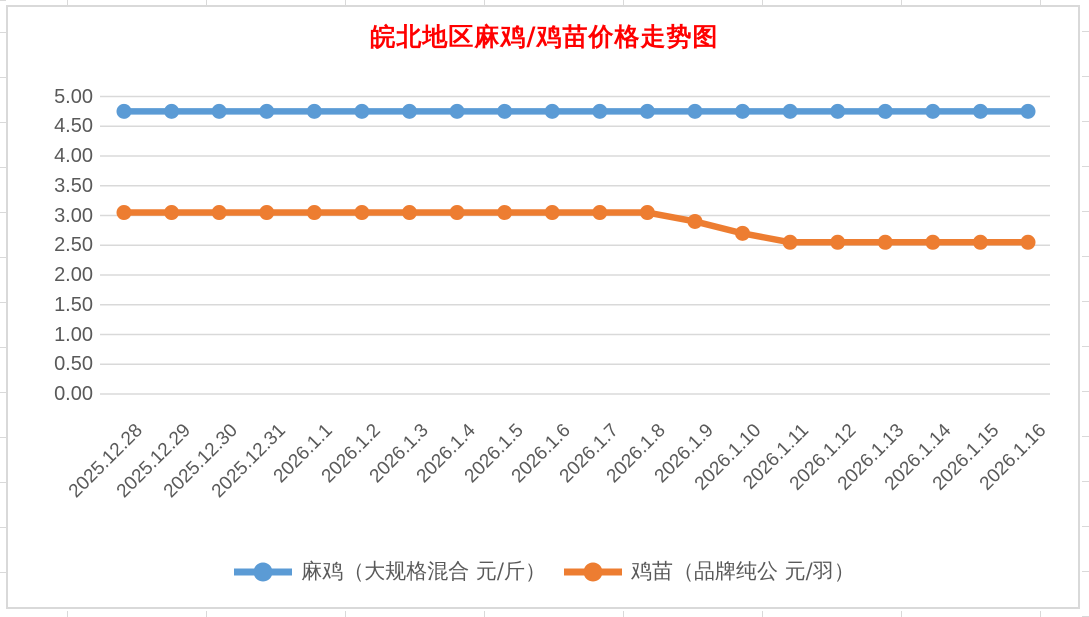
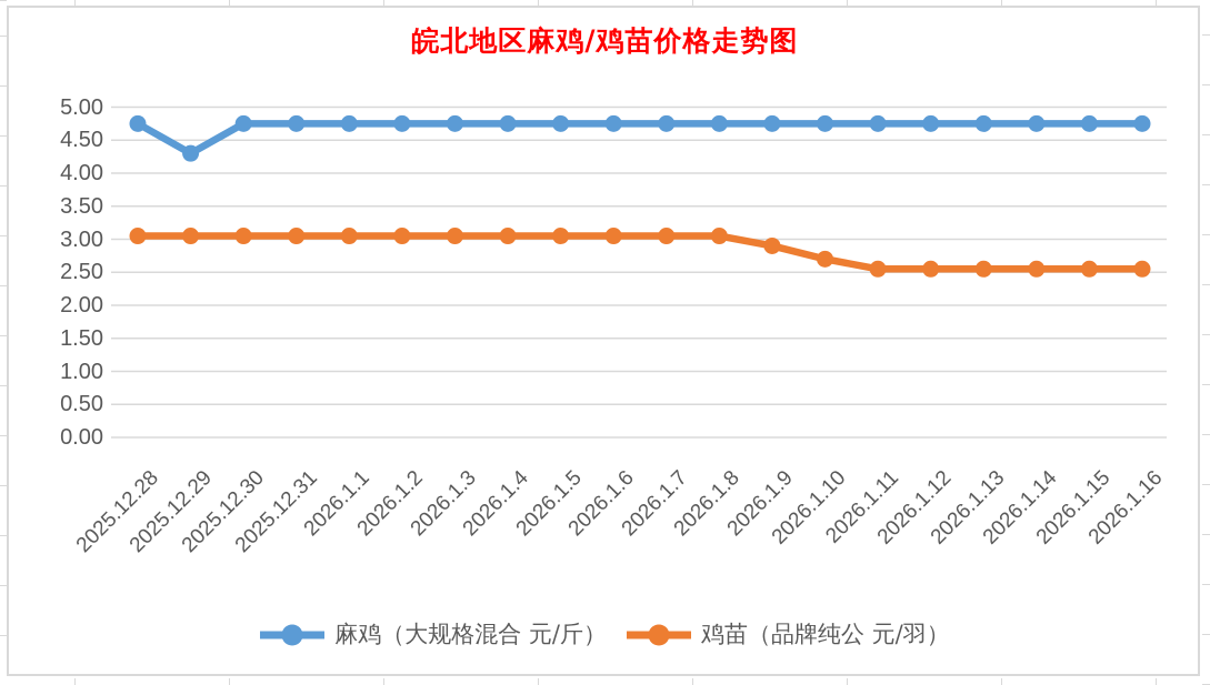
麻鸡（大规格混合 元/斤）/2025.12.29: 4.8 -> 4.3
